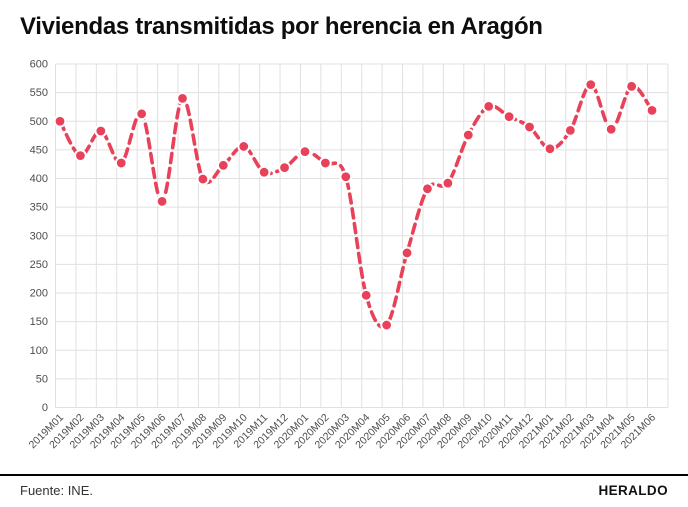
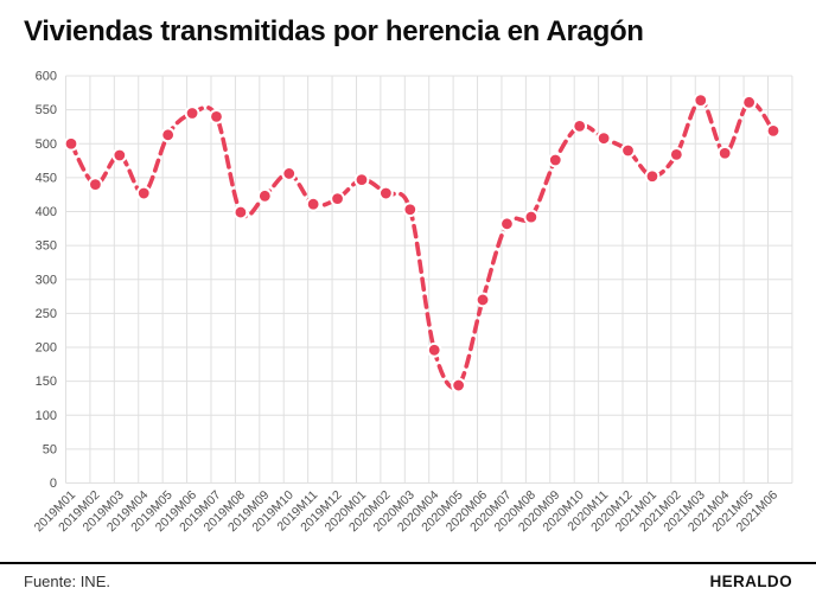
2019M06: 360 -> 540
